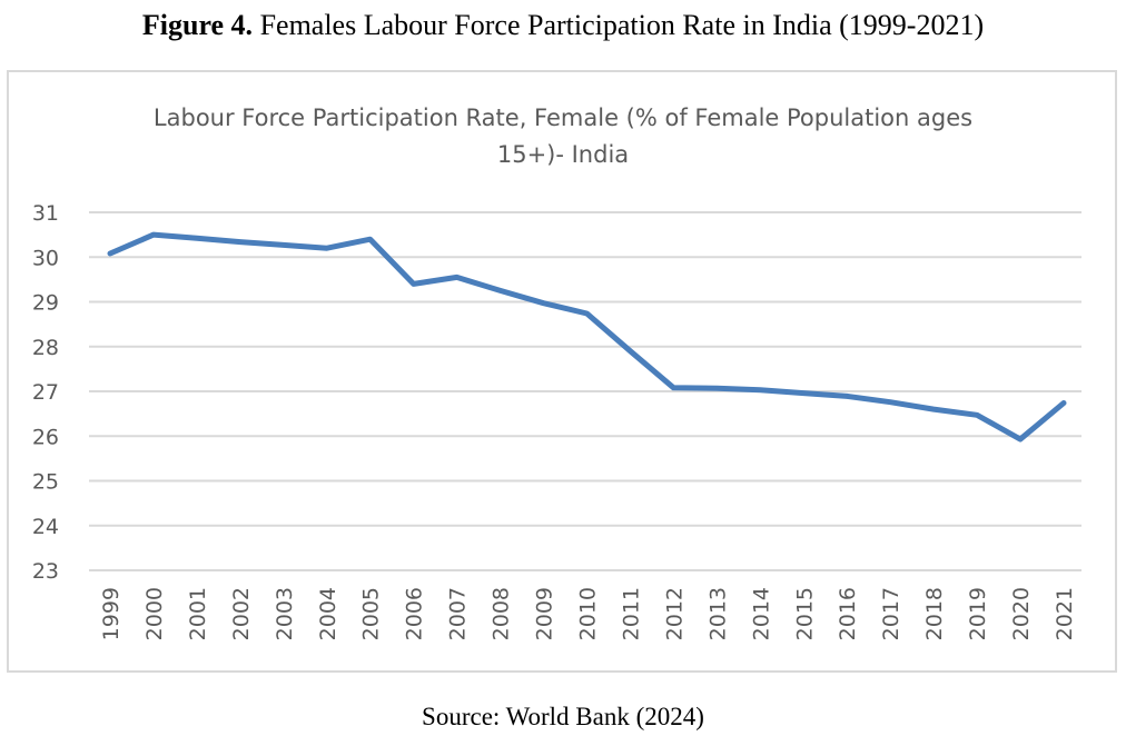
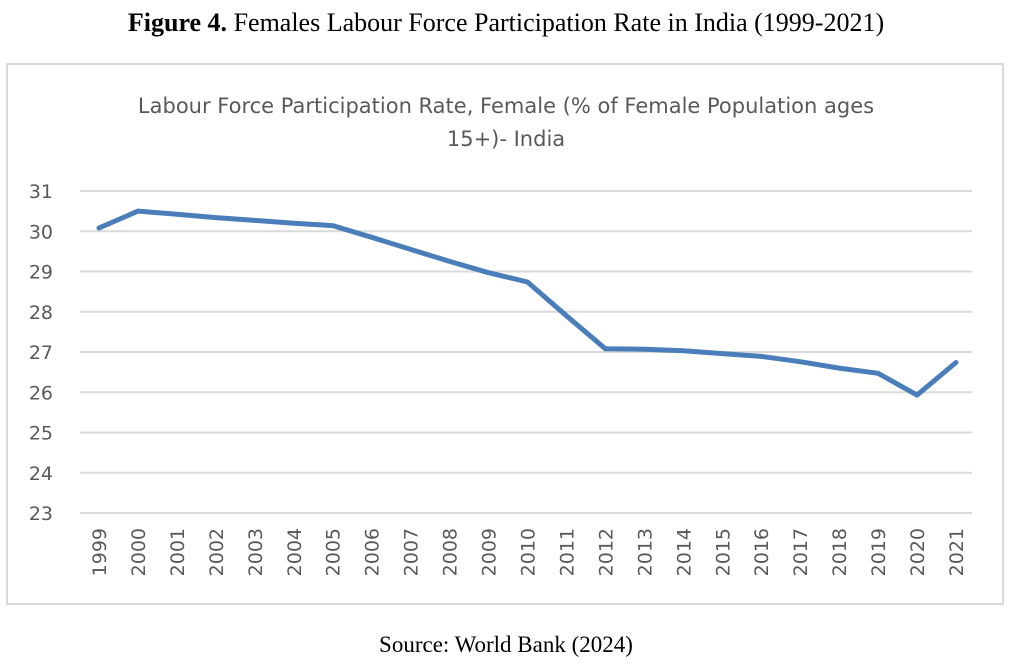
2005: 30.4 -> 30.1
2006: 29.4 -> 29.9
